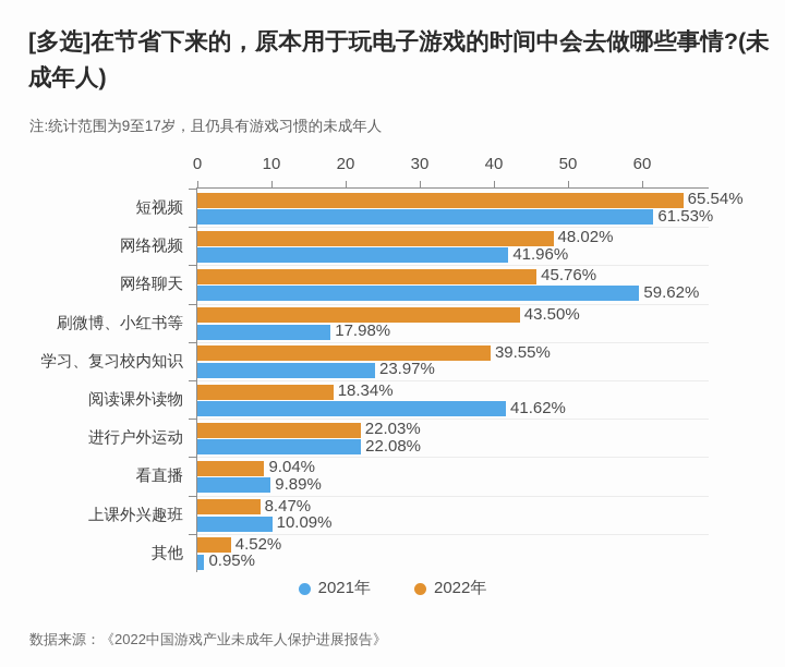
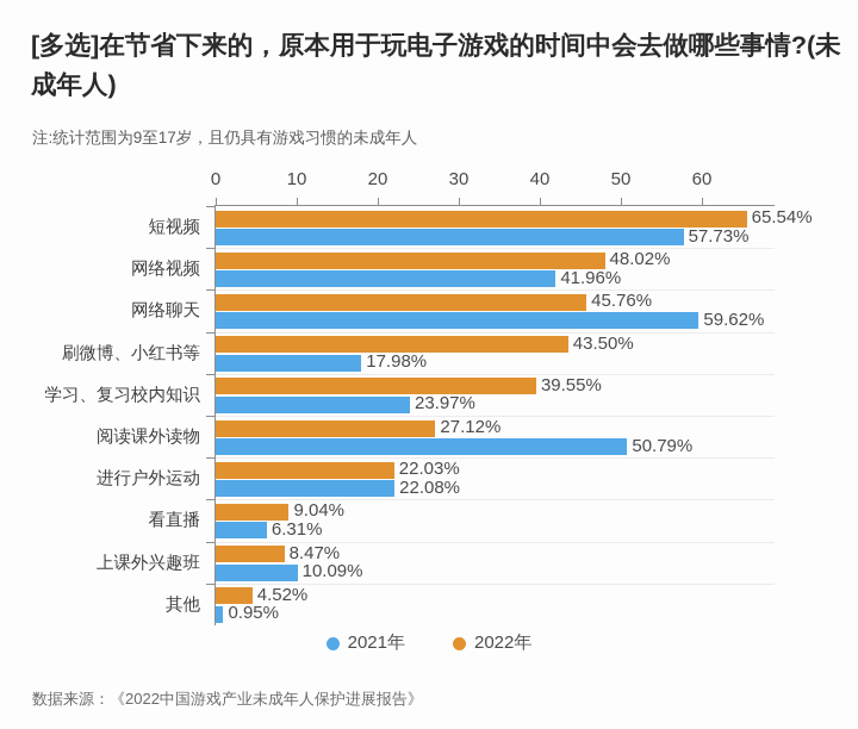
2021年/短视频: 61.53% -> 57.73%
2022年/阅读课外读物: 18.34% -> 27.12%
2021年/阅读课外读物: 41.62% -> 50.79%
2021年/看直播: 9.89% -> 6.31%
